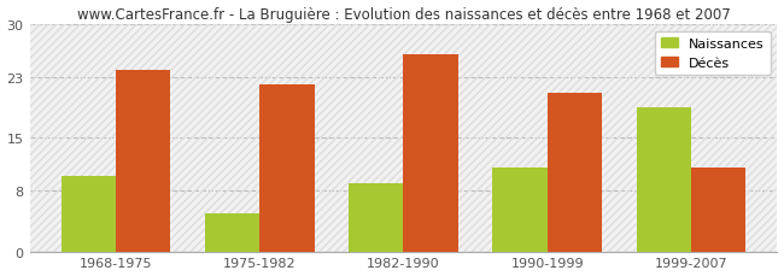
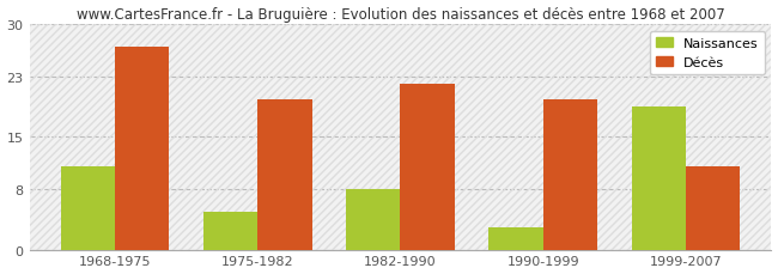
Naissances/1968-1975: 10 -> 11
Décès/1968-1975: 24 -> 27
Décès/1975-1982: 22 -> 20
Naissances/1982-1990: 9 -> 8
Décès/1982-1990: 26 -> 22
Naissances/1990-1999: 11 -> 3
Décès/1990-1999: 21 -> 20
